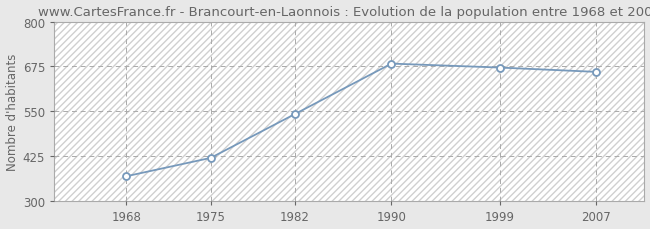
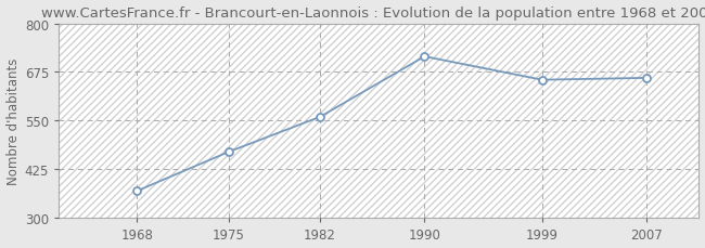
1975: 421 -> 470
1982: 543 -> 560
1990: 683 -> 715
1999: 672 -> 655
